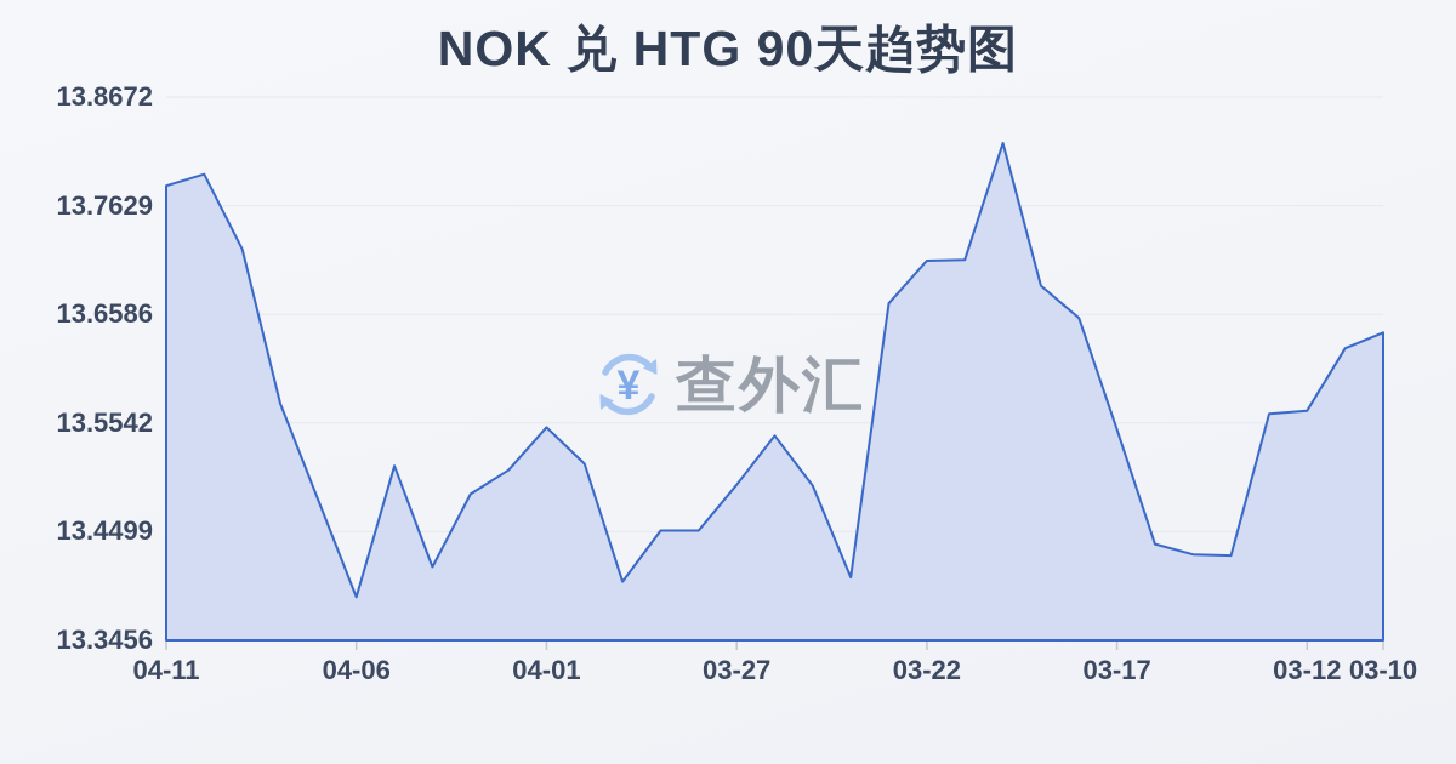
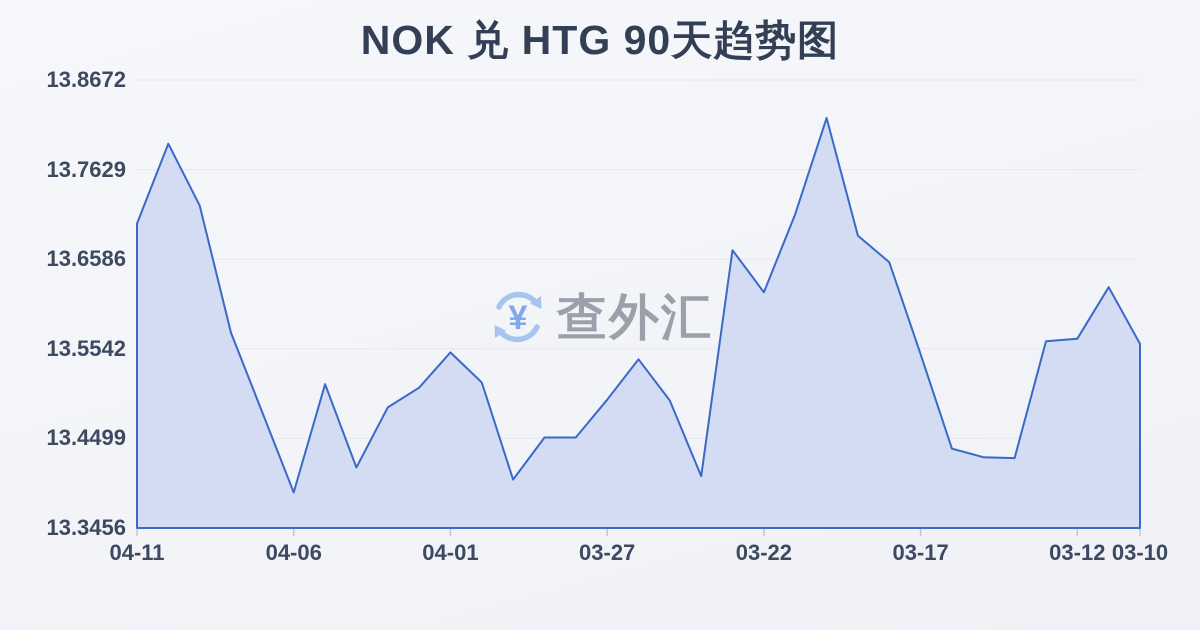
04-11: 13.78 -> 13.70
03-22: 13.71 -> 13.62
03-10: 13.64 -> 13.56
